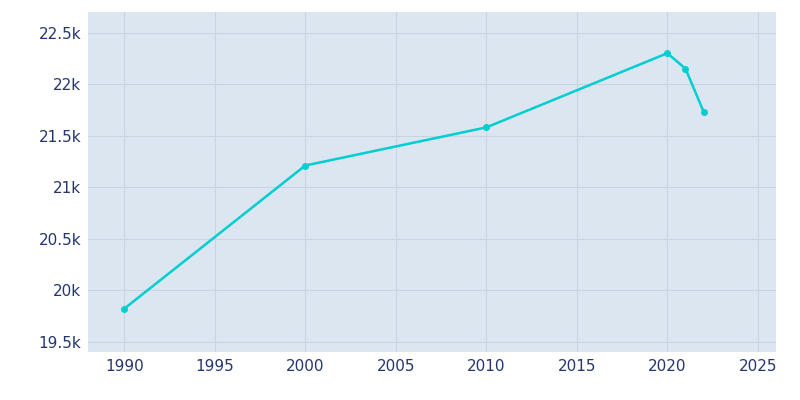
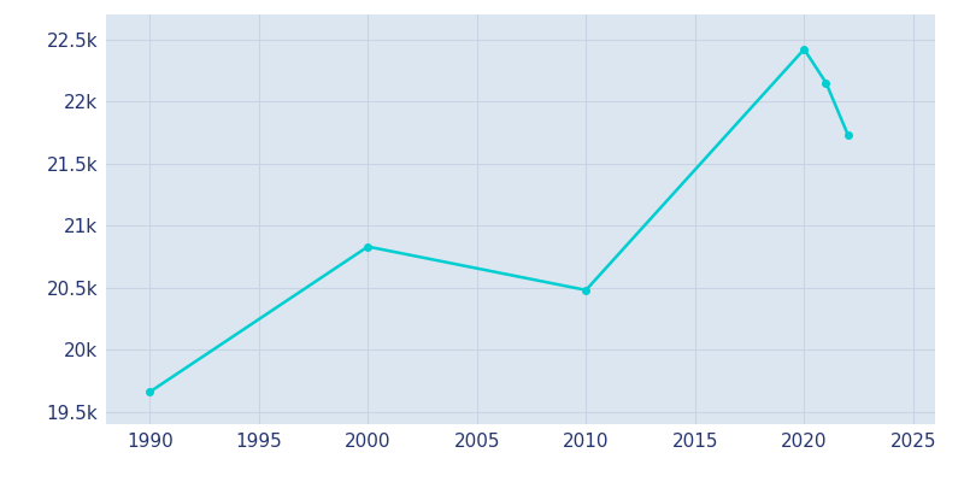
1990: 19.82k -> 19.66k
2000: 21.21k -> 20.83k
2010: 21.58k -> 20.48k
2020: 22.30k -> 22.42k
